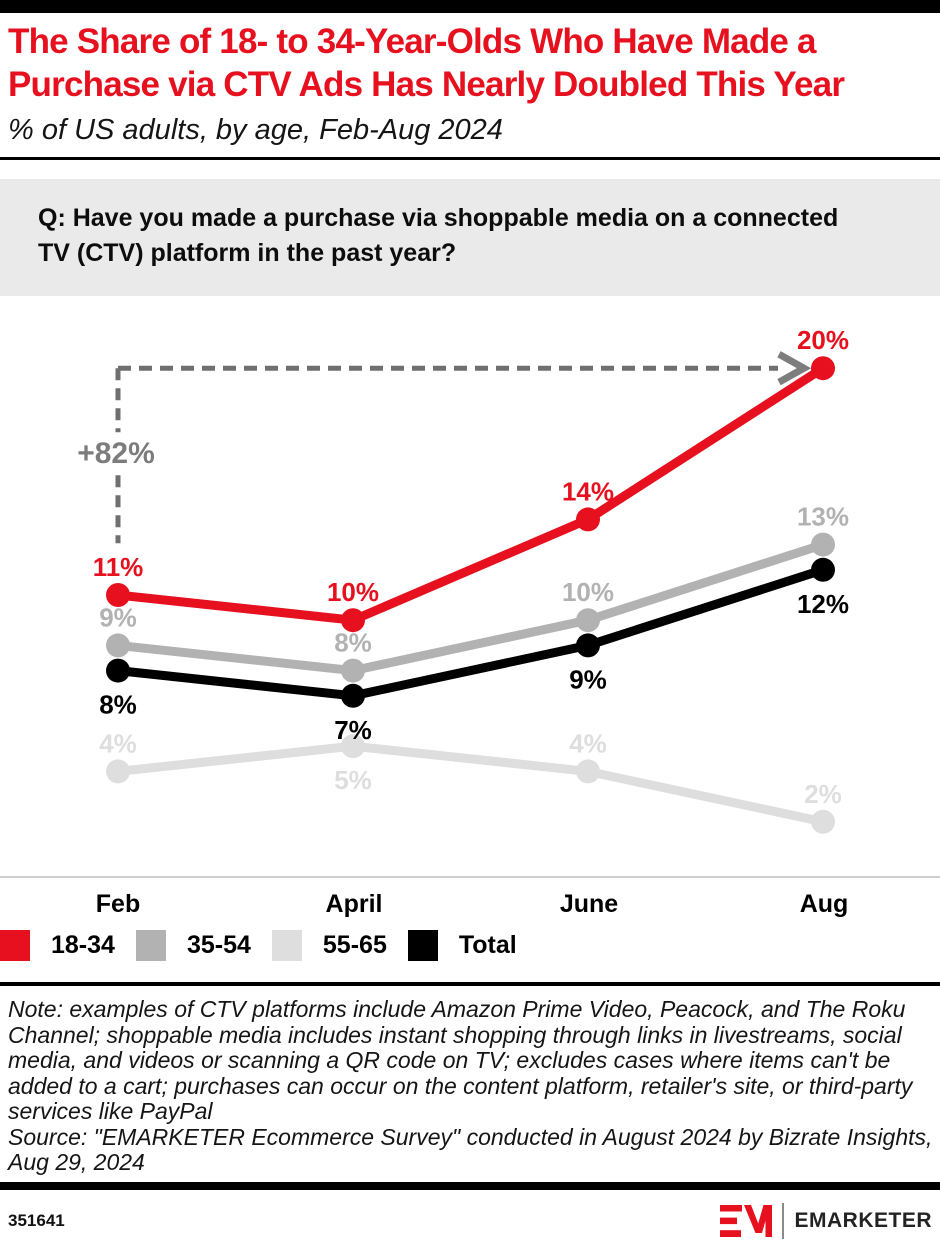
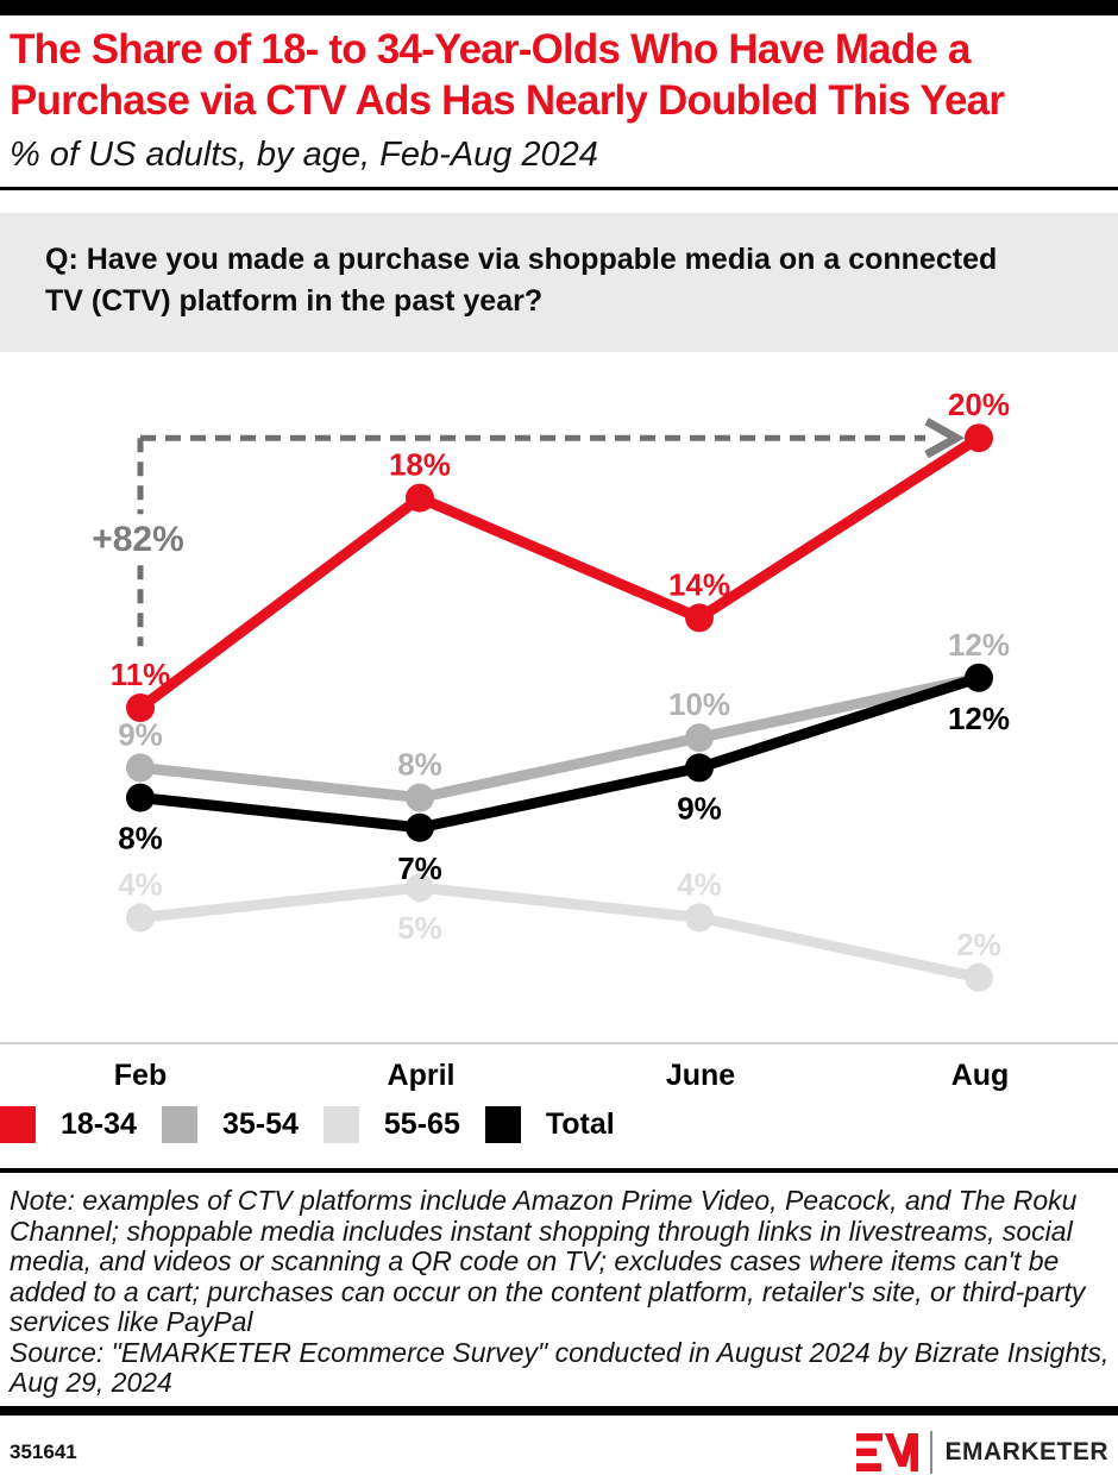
18-34/April: 10% -> 18%
35-54/Aug: 13% -> 12%
